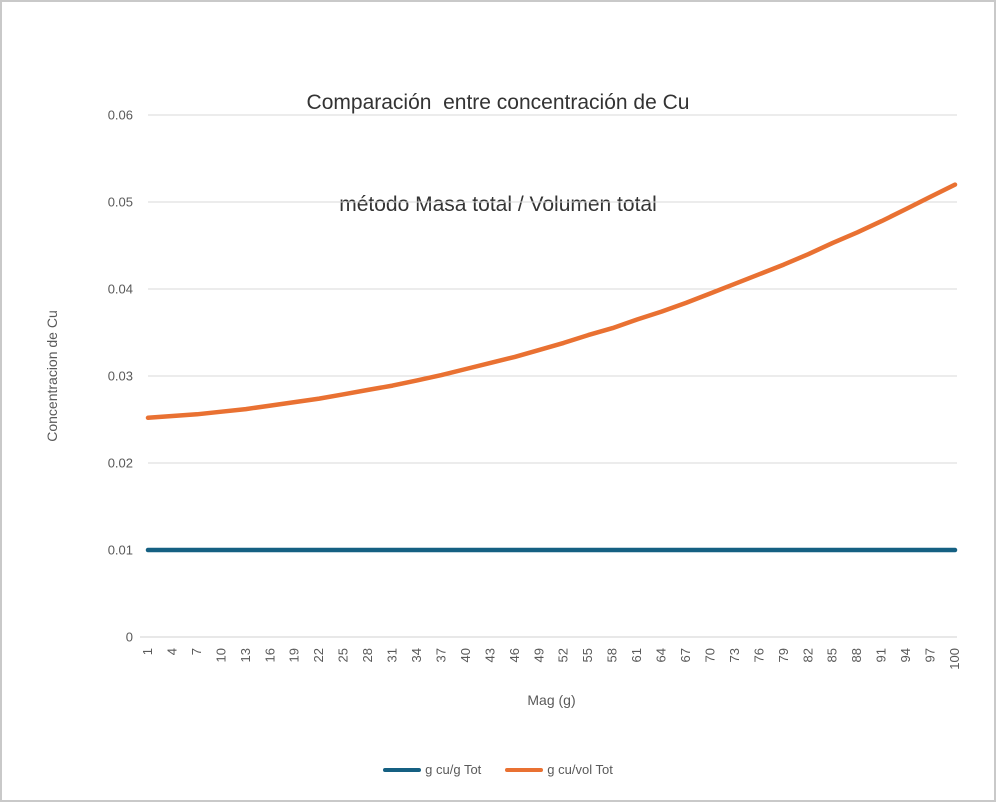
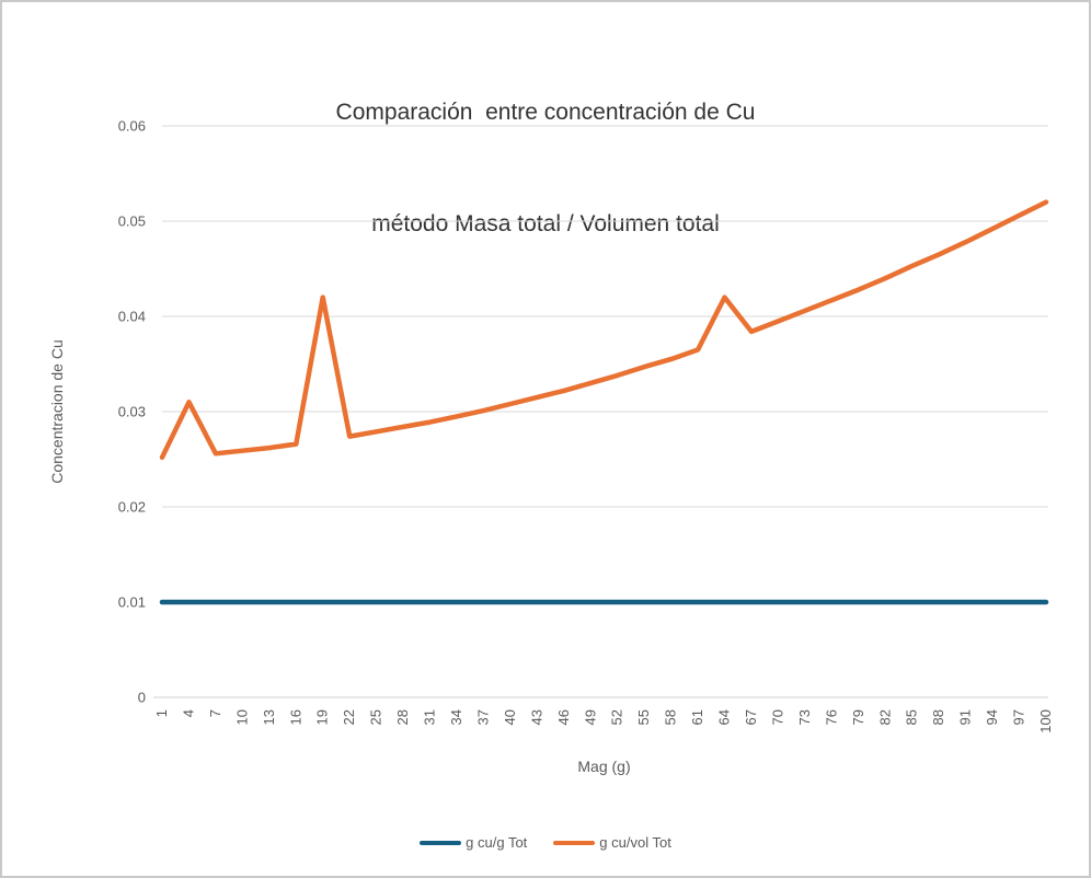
g cu/vol Tot/4: 0.025 -> 0.031
g cu/vol Tot/19: 0.027 -> 0.042
g cu/vol Tot/64: 0.037 -> 0.042
